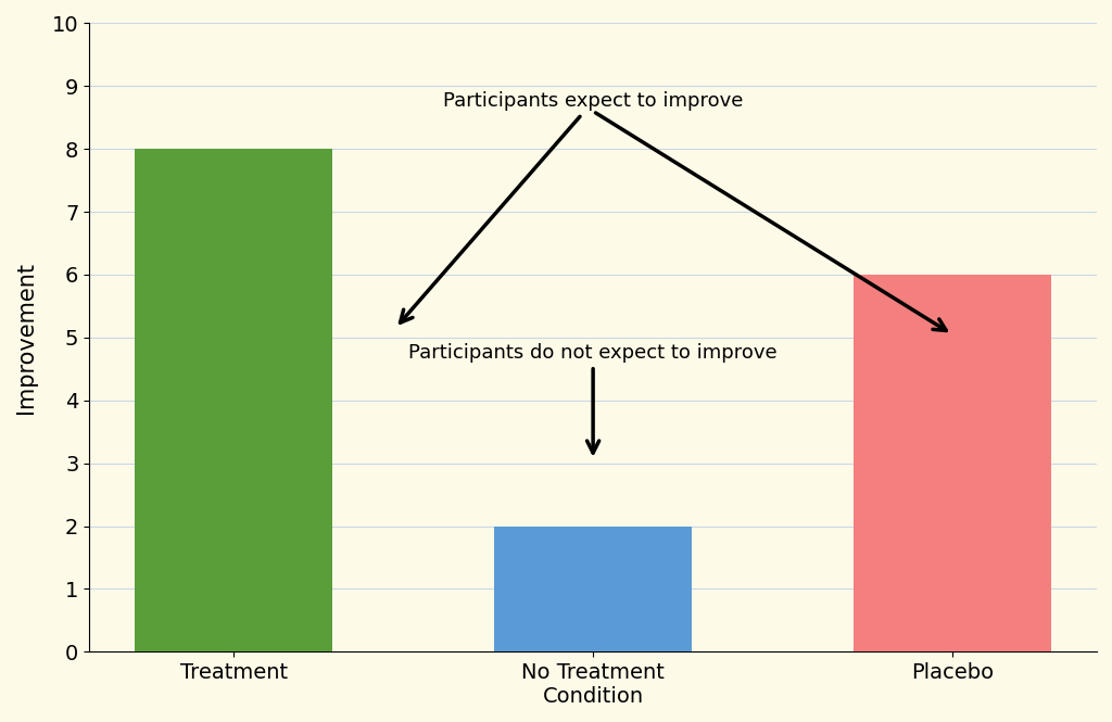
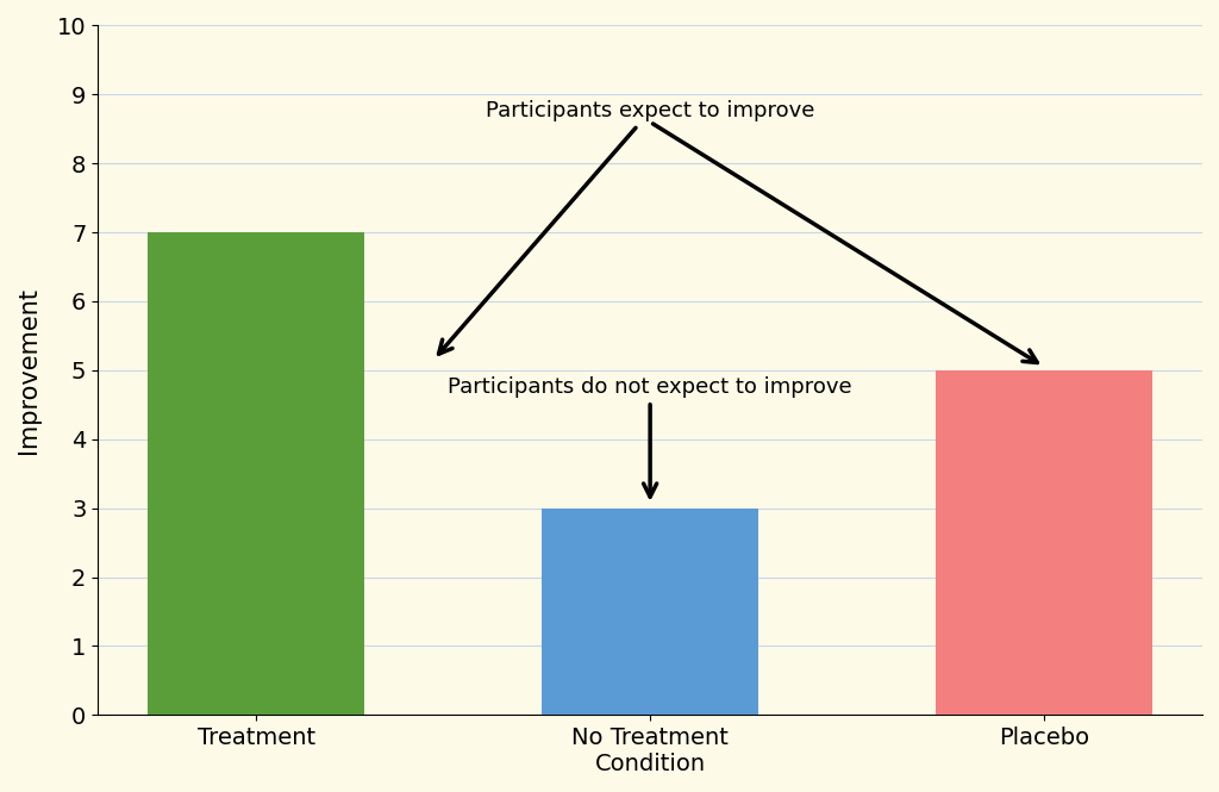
Treatment: 8 -> 7
No Treatment Condition: 2 -> 3
Placebo: 6 -> 5
